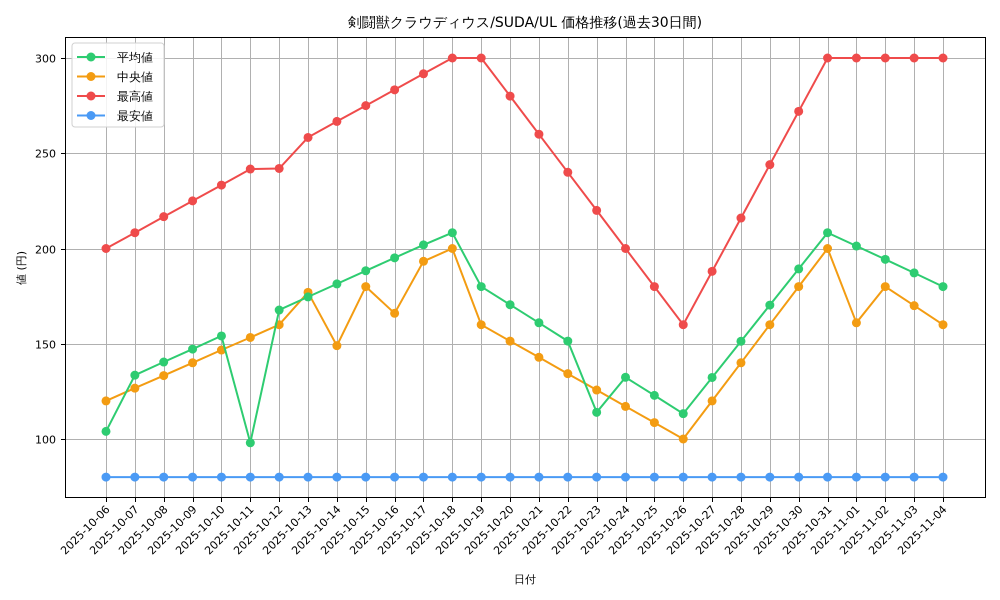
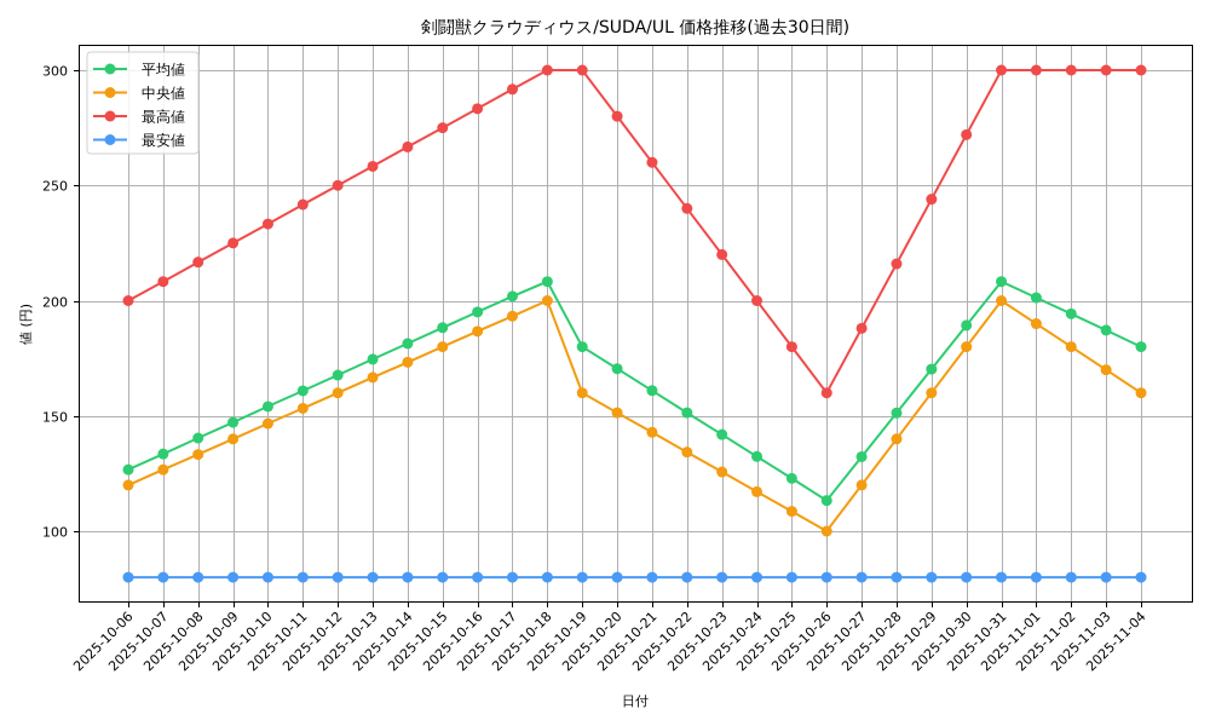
平均値/2025-10-06: 104 -> 127
平均値/2025-10-11: 98 -> 161
最高値/2025-10-12: 242 -> 250
中央値/2025-10-13: 177 -> 167
中央値/2025-10-14: 149 -> 173
中央値/2025-10-16: 166 -> 187
平均値/2025-10-23: 114 -> 142
中央値/2025-11-01: 161 -> 190
